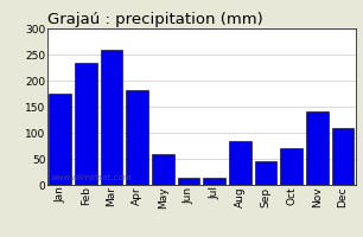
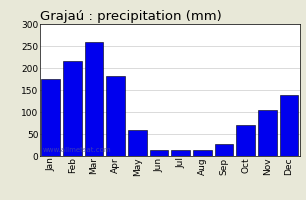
Feb: 235 -> 215
Aug: 85 -> 13
Sep: 45 -> 27
Nov: 140 -> 105
Dec: 110 -> 138
